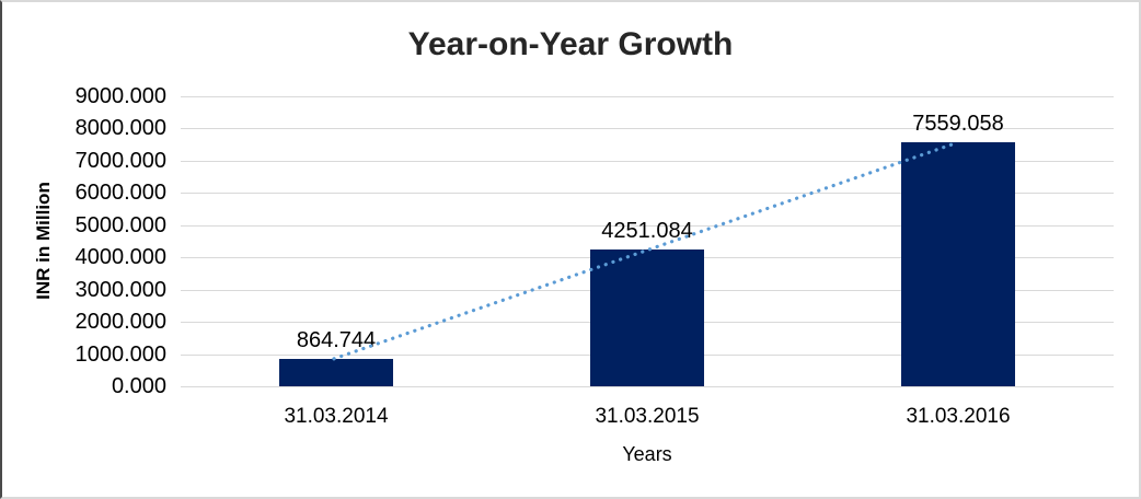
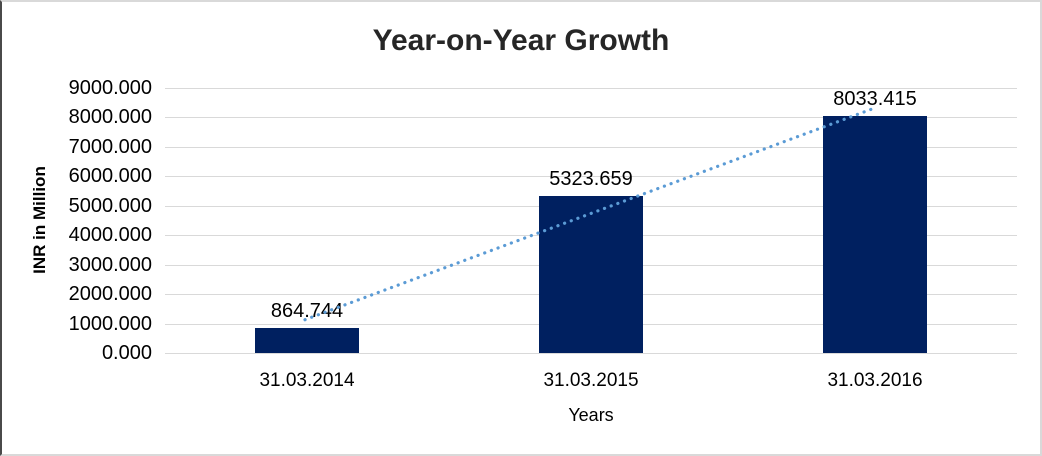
31.03.2015: 4251.084 -> 5323.659
31.03.2016: 7559.058 -> 8033.415
